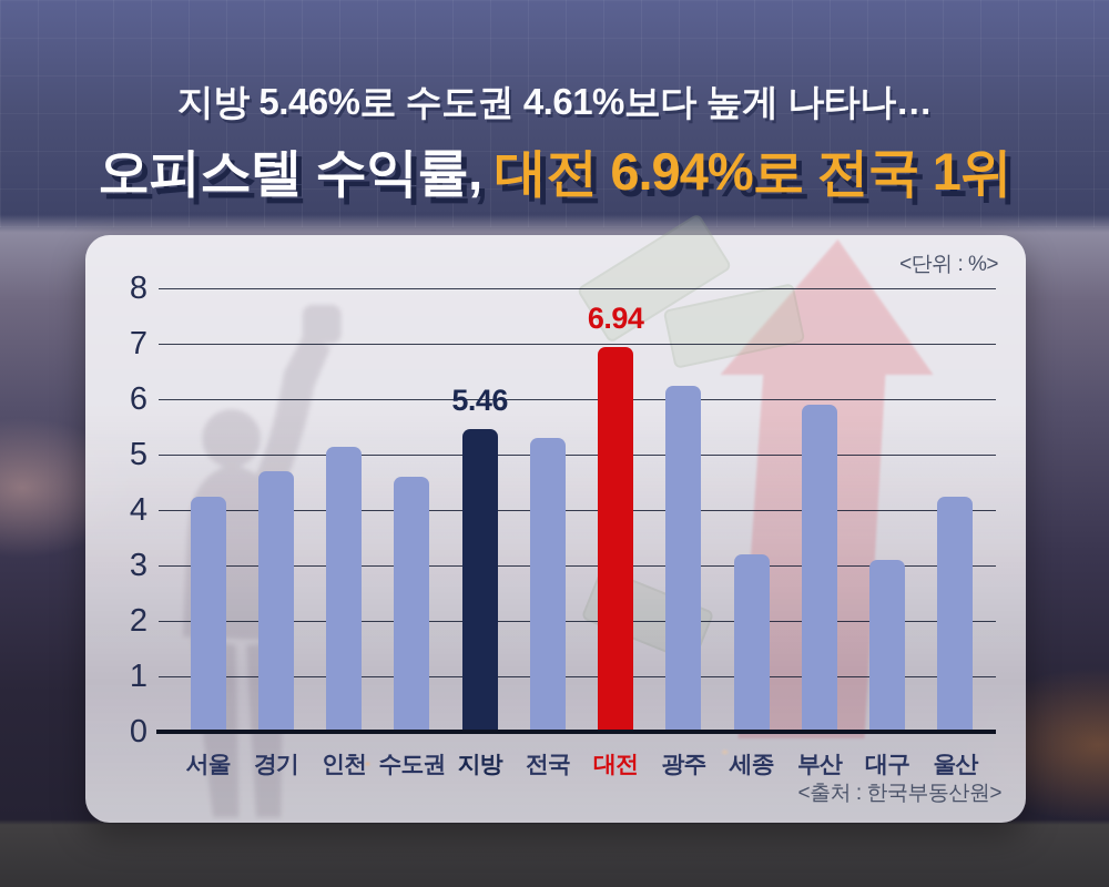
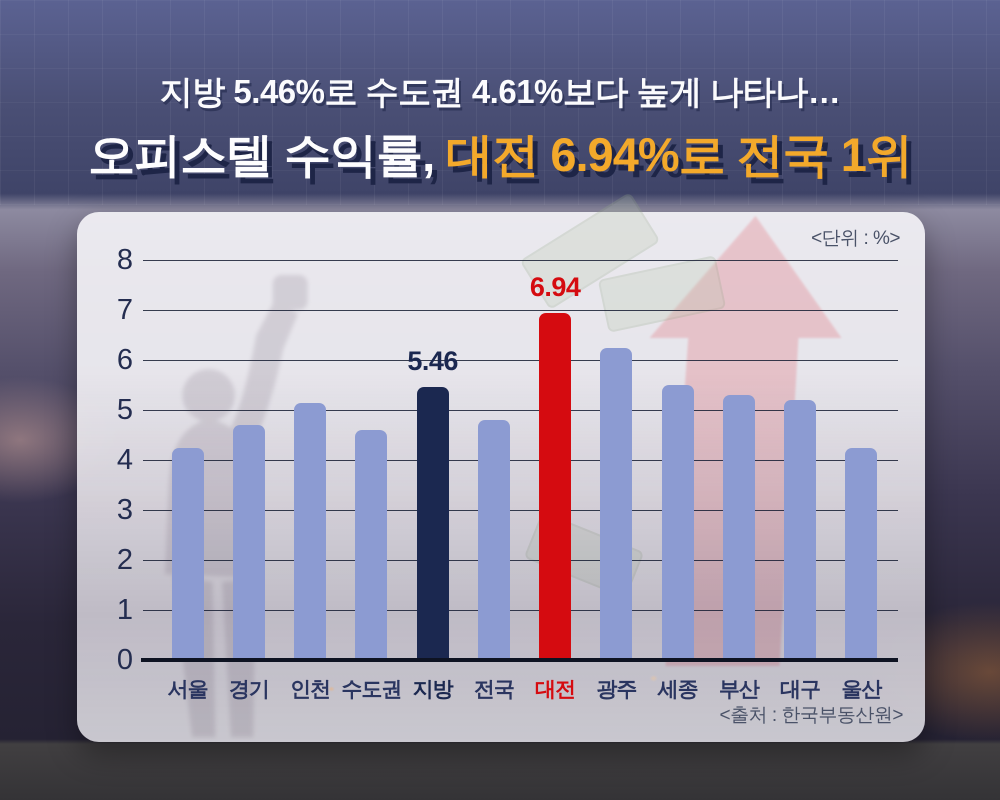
전국: 5.3 -> 4.8
세종: 3.2 -> 5.5
부산: 5.9 -> 5.3
대구: 3.1 -> 5.2
